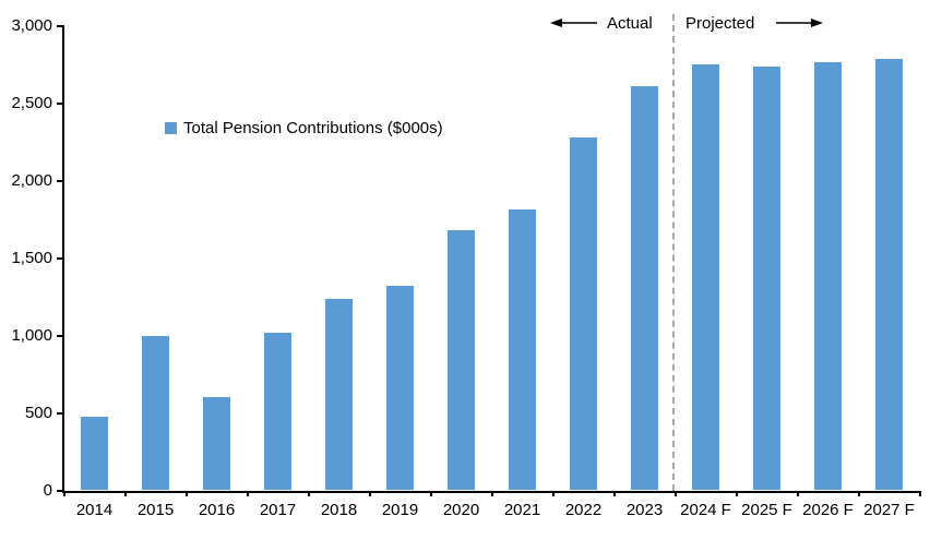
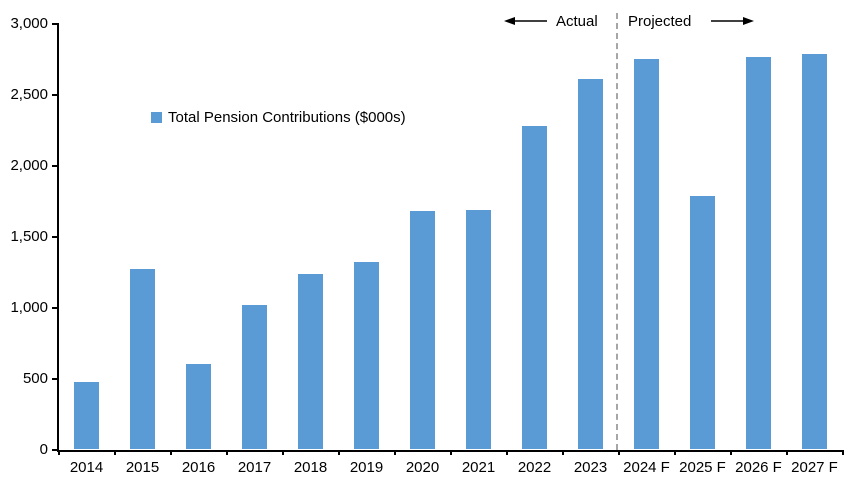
2015: 1000 -> 1270
2021: 1820 -> 1690
2025 F: 2740 -> 1790
